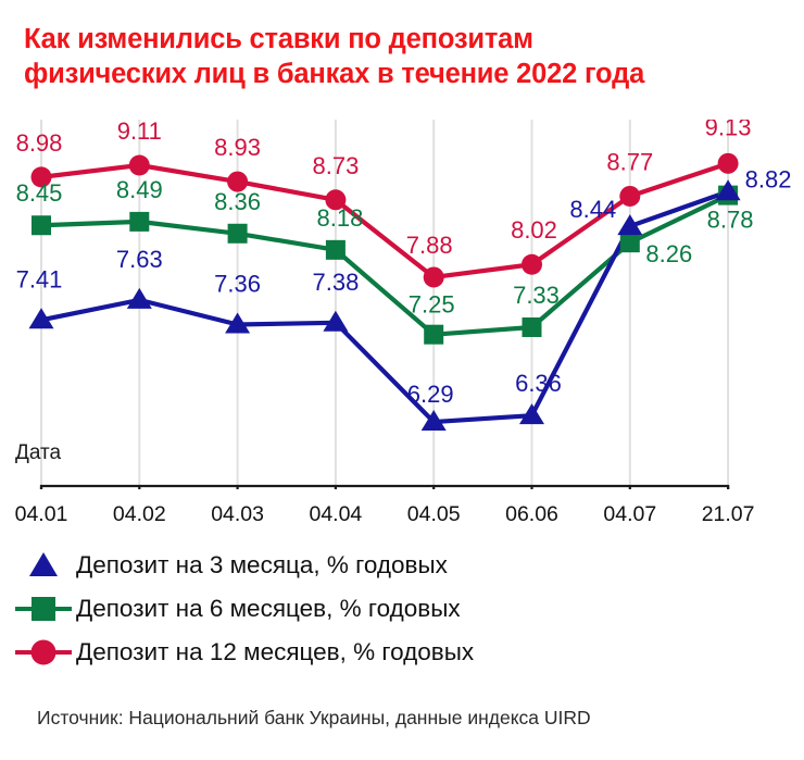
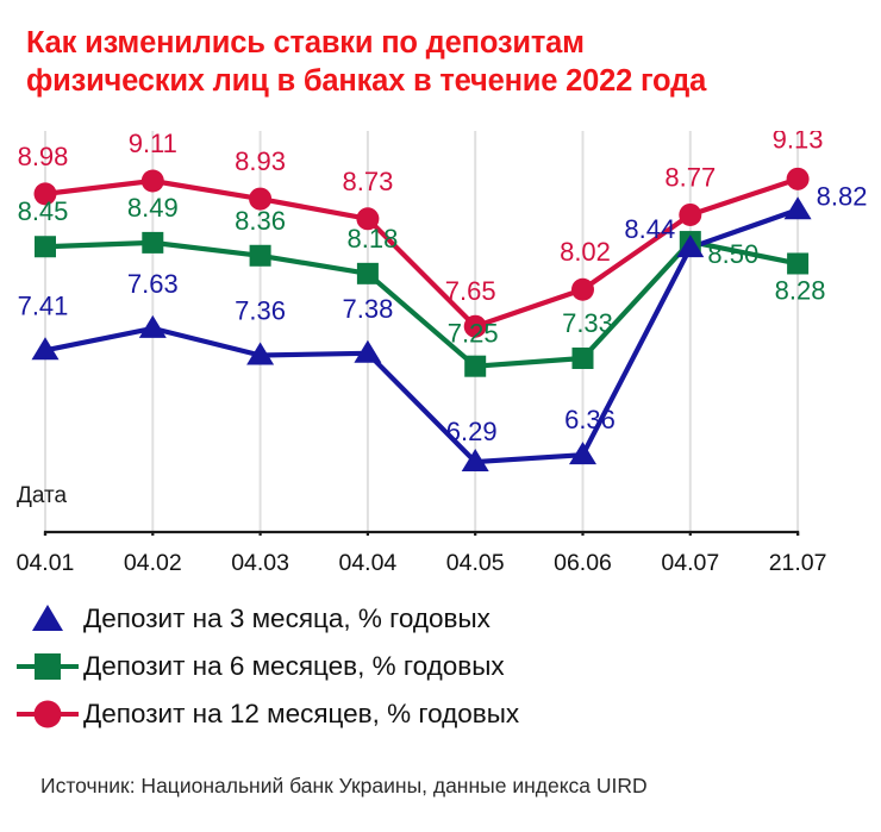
Депозит на 12 месяцев, % годовых/04.05: 7.88 -> 7.65
Депозит на 6 месяцев, % годовых/04.07: 8.26 -> 8.50
Депозит на 6 месяцев, % годовых/21.07: 8.78 -> 8.28
